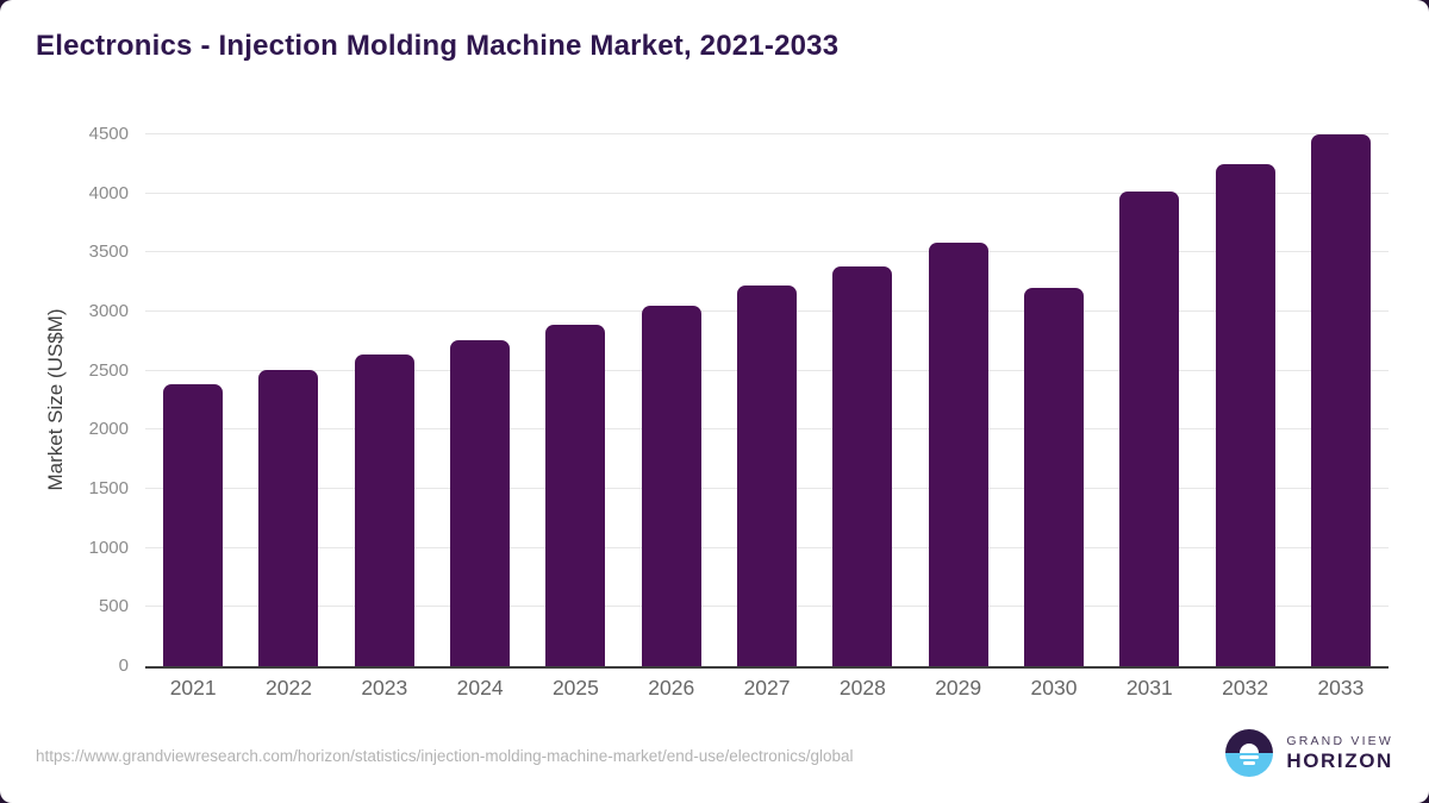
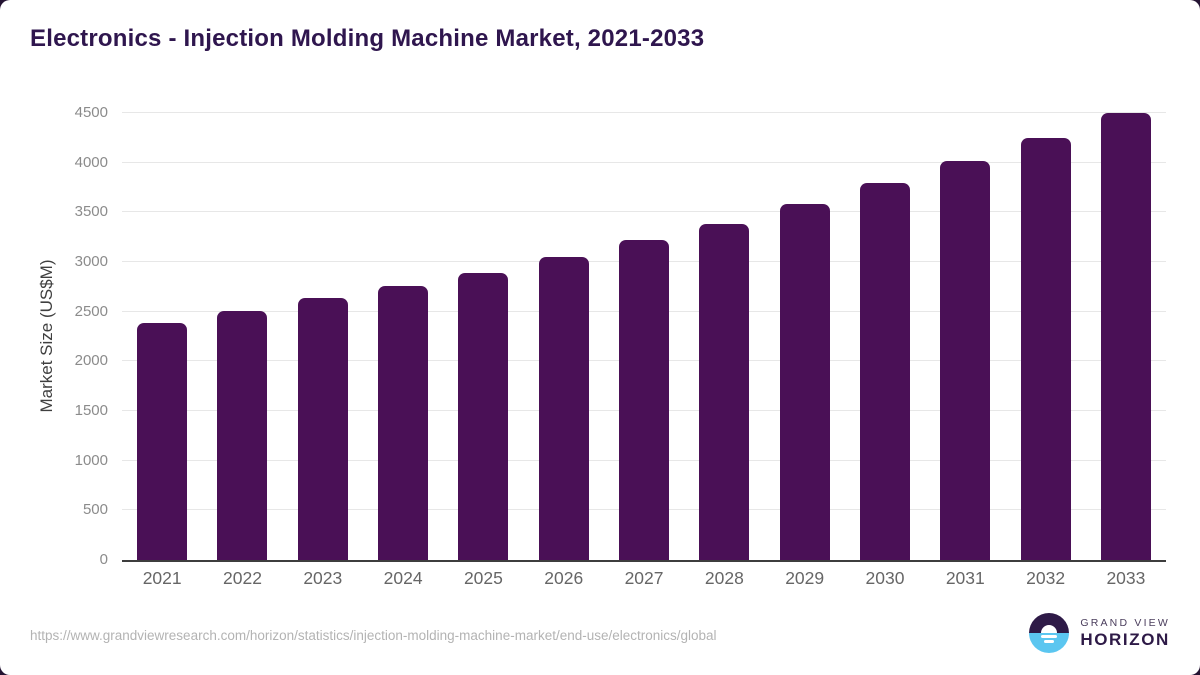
2030: 3200 -> 3800
